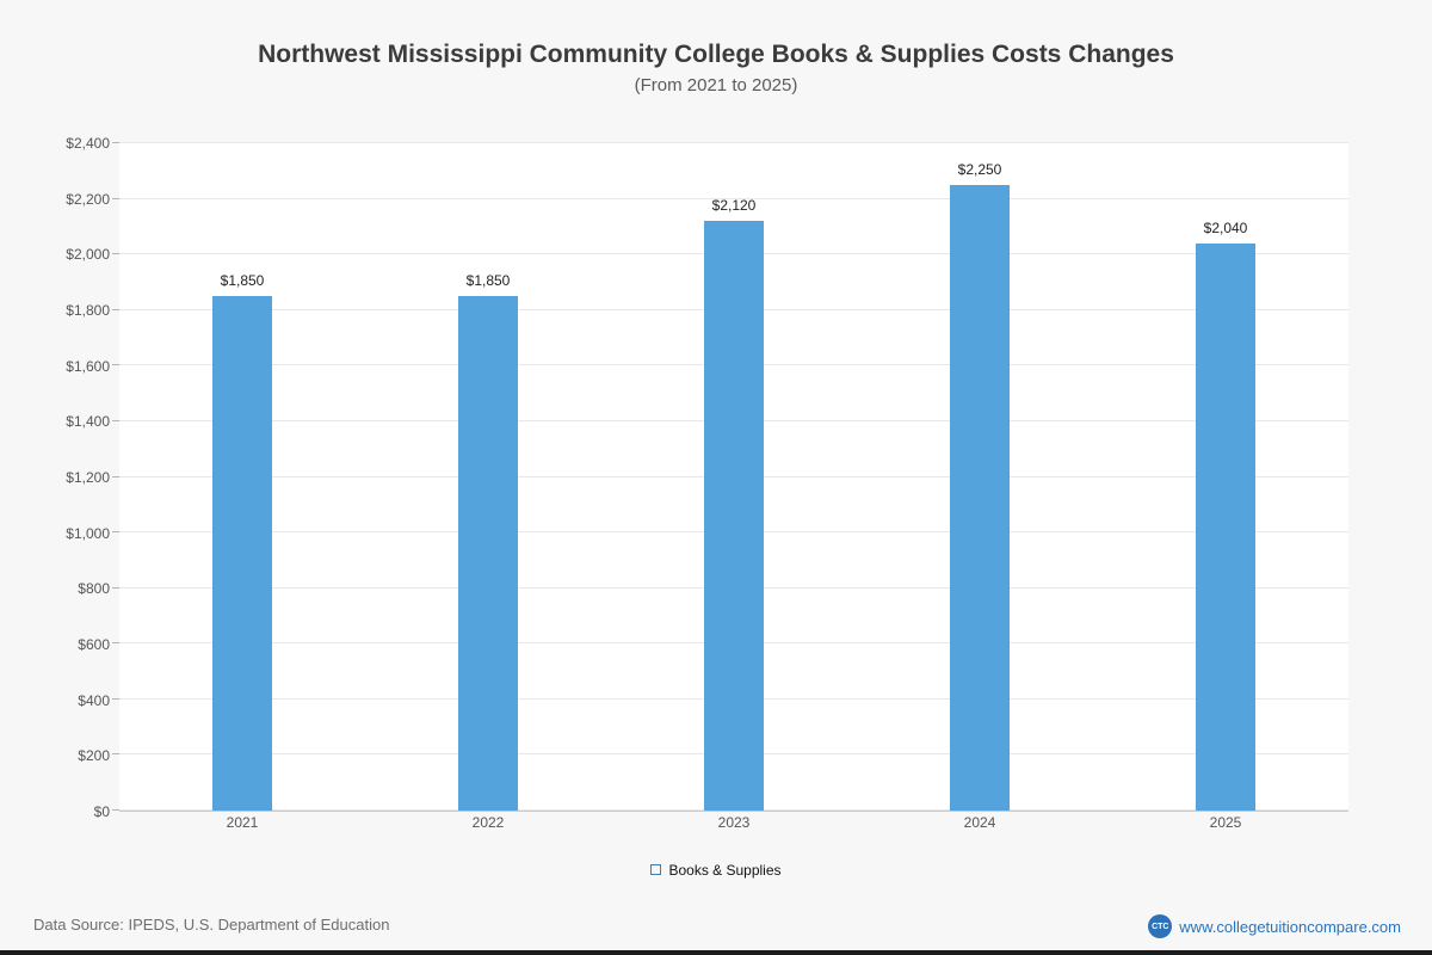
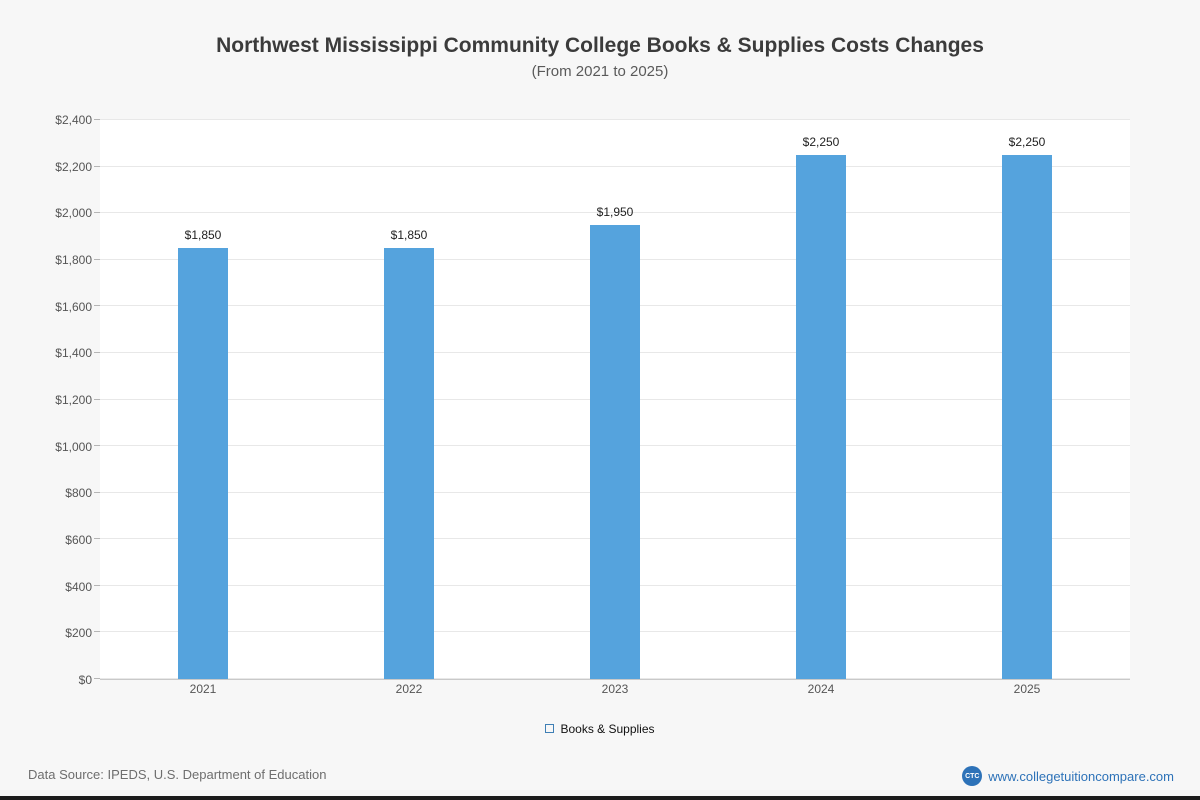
2023: $2,120 -> $1,950
2025: $2,040 -> $2,250
